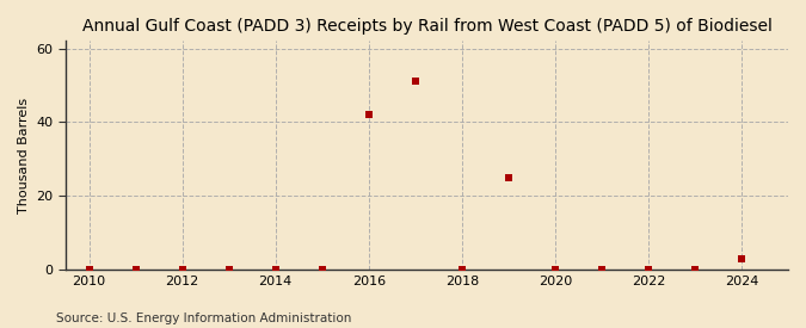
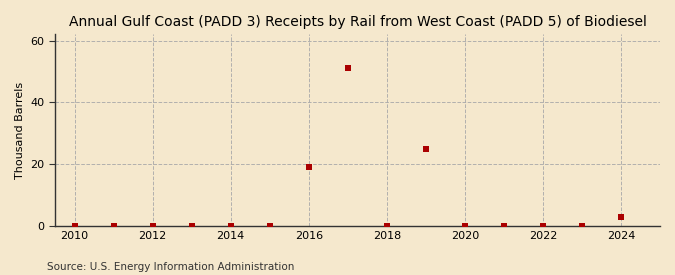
2016: 42 -> 19
